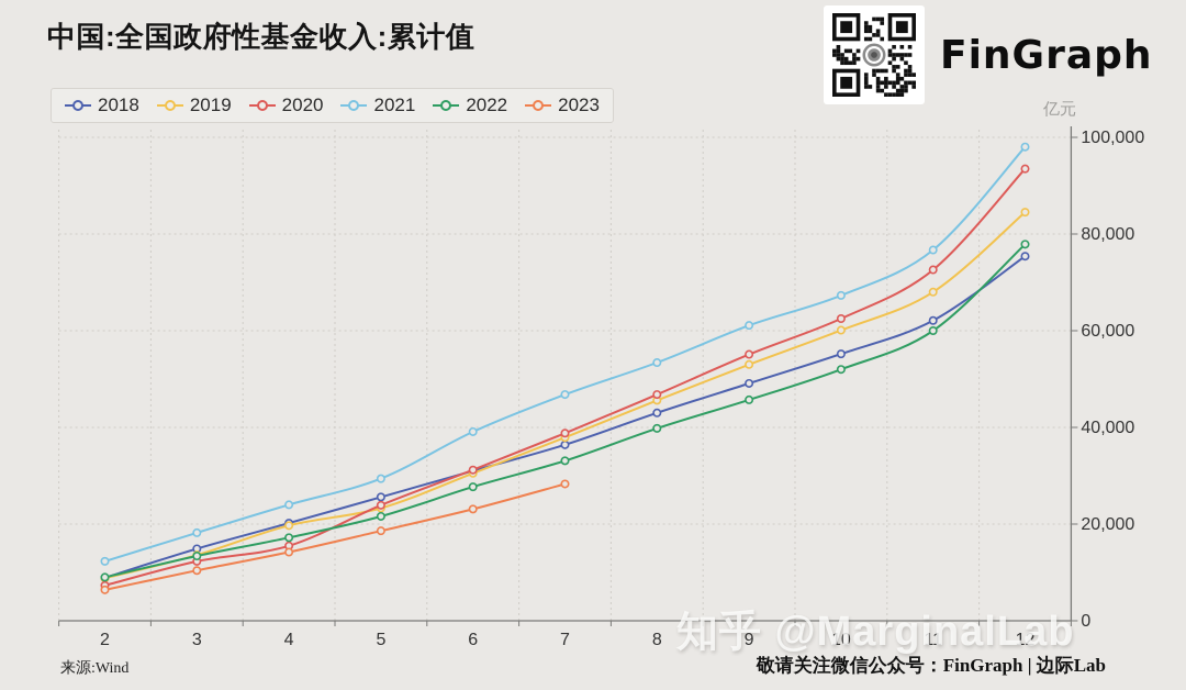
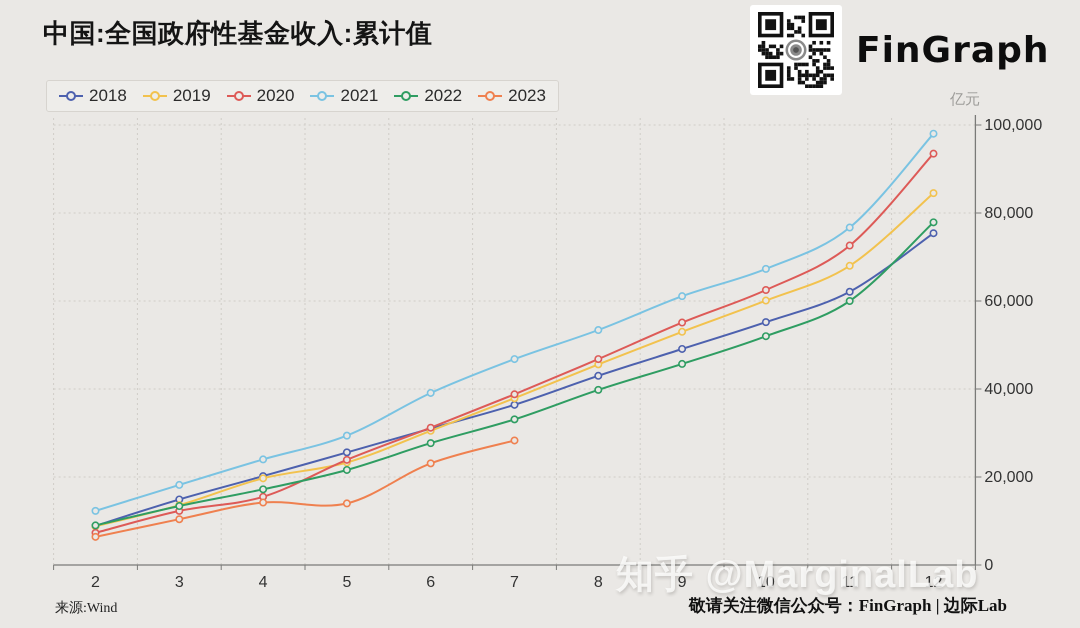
2023/5: 19000 -> 14000
